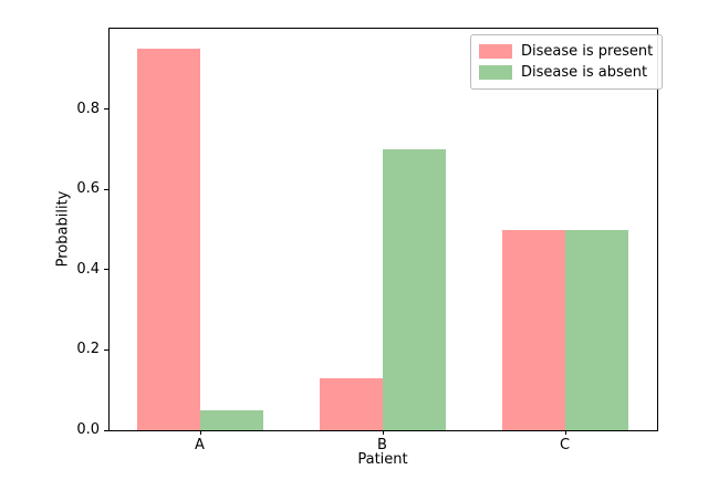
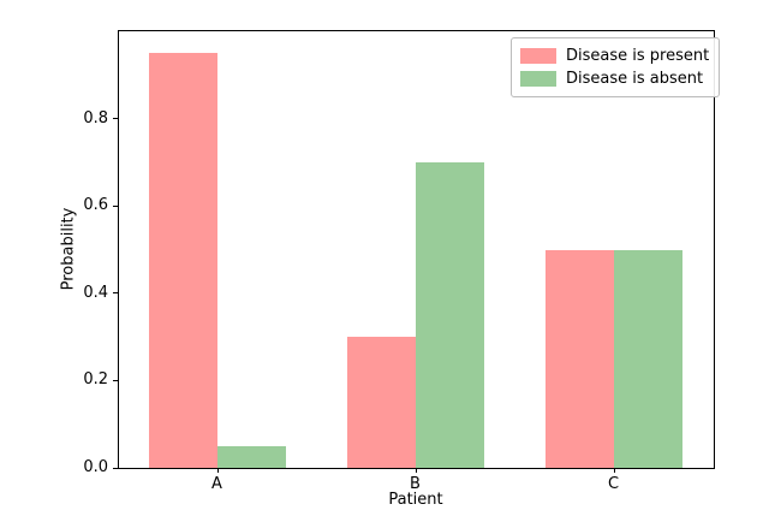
Disease is present/B: 0.13 -> 0.30
